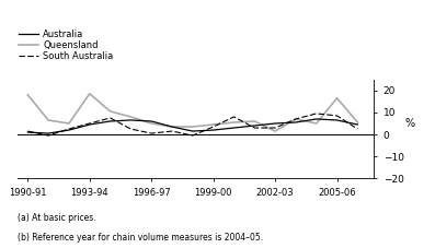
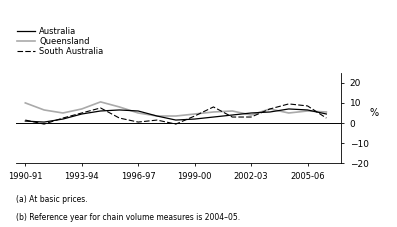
Queensland/1990-91: 18.0 -> 10.0
Queensland/1993-94: 18.5 -> 7.0
Queensland/2002-03: 1.5 -> 4.0
Queensland/2005-06: 16.5 -> 6.0
